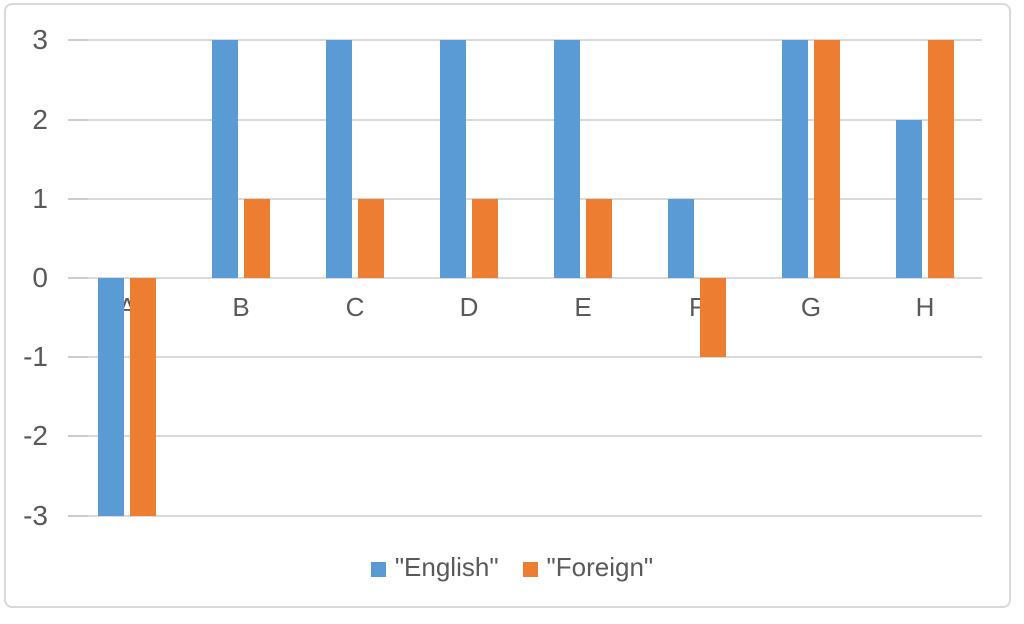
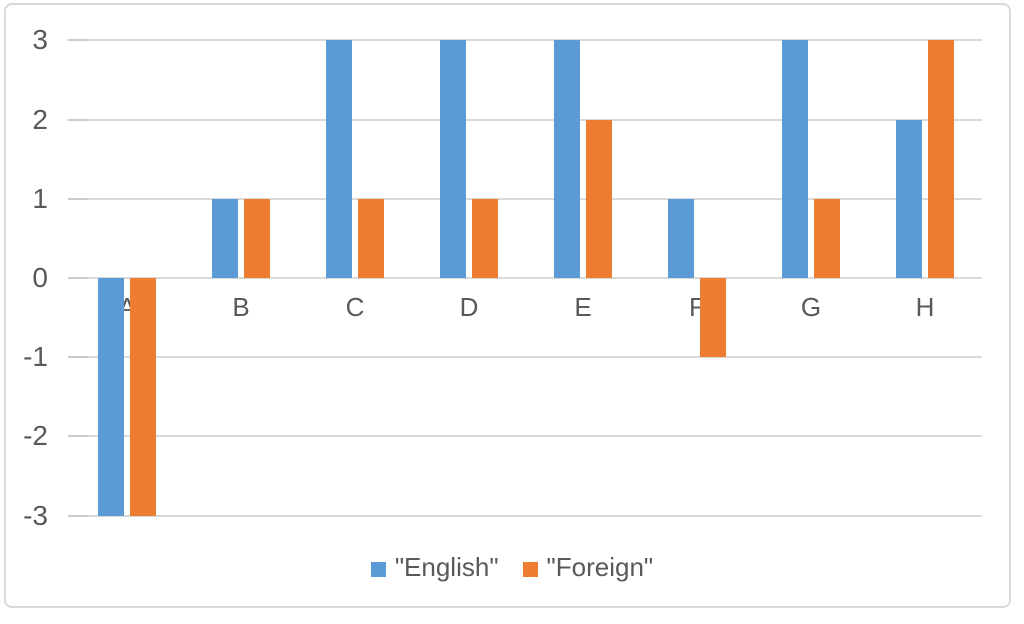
"English"/B: 3 -> 1
"Foreign"/E: 1 -> 2
"Foreign"/G: 3 -> 1
